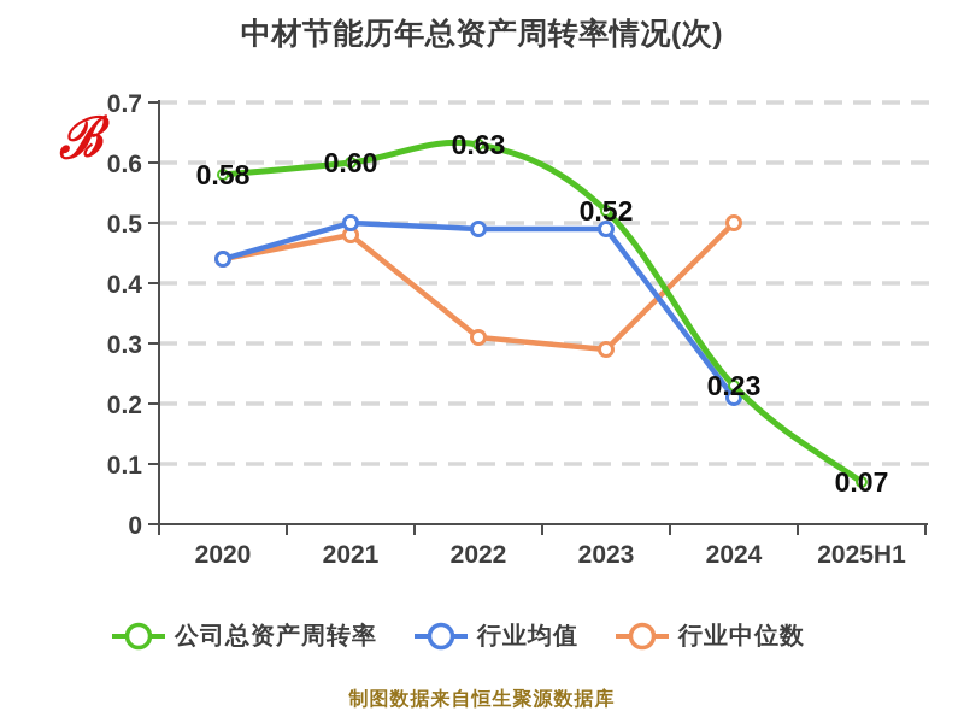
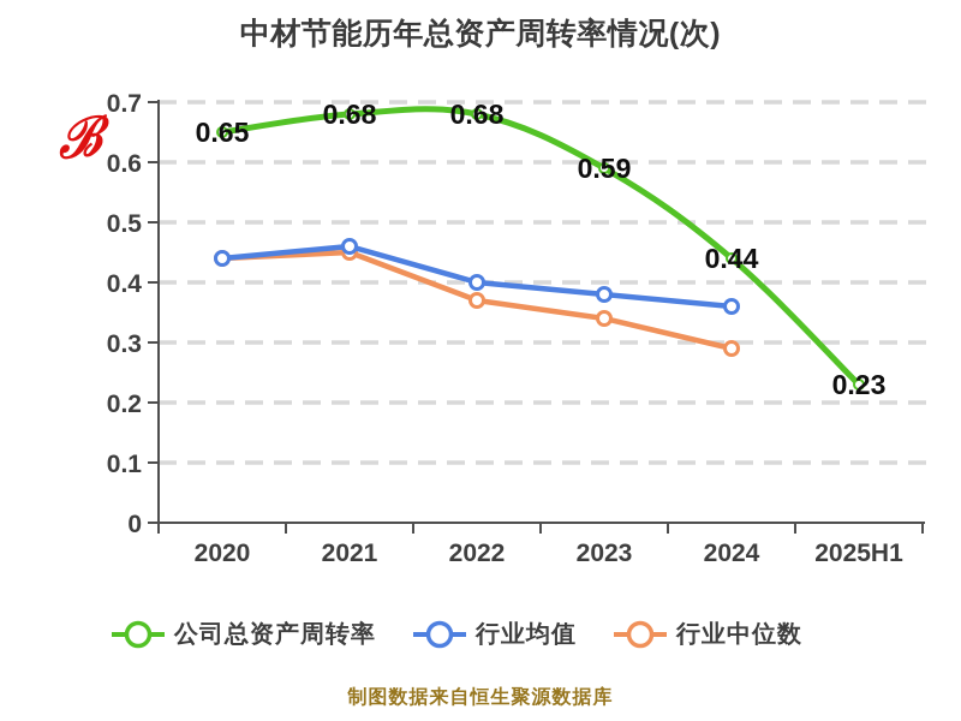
公司总资产周转率/2020: 0.58 -> 0.65
公司总资产周转率/2021: 0.60 -> 0.68
行业均值/2021: 0.50 -> 0.46
行业中位数/2021: 0.48 -> 0.45
公司总资产周转率/2022: 0.63 -> 0.68
行业均值/2022: 0.49 -> 0.40
行业中位数/2022: 0.31 -> 0.37
公司总资产周转率/2023: 0.52 -> 0.59
行业均值/2023: 0.49 -> 0.38
行业中位数/2023: 0.29 -> 0.34
公司总资产周转率/2024: 0.23 -> 0.44
行业均值/2024: 0.21 -> 0.36
行业中位数/2024: 0.50 -> 0.29
公司总资产周转率/2025H1: 0.07 -> 0.23
